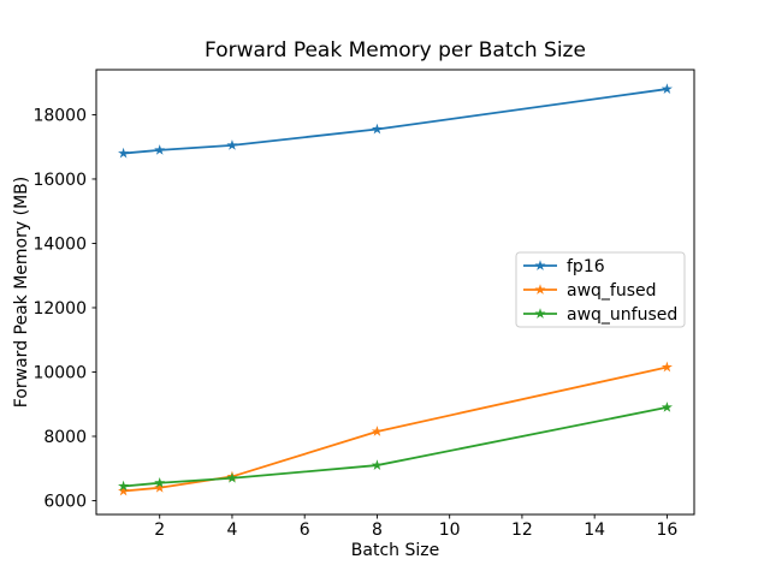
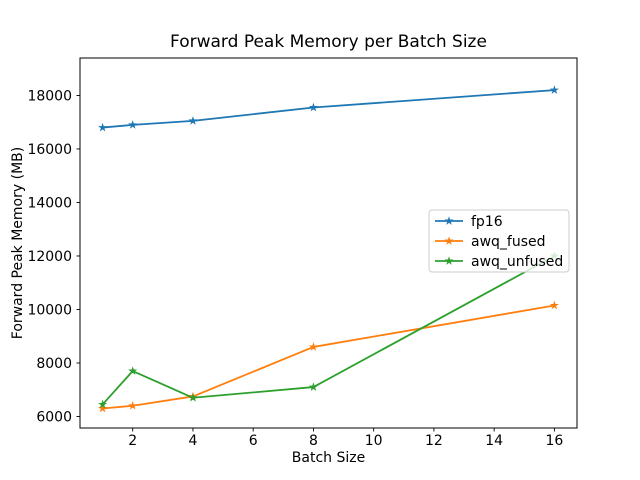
awq_unfused/2: 6600 -> 7700
awq_fused/8: 8200 -> 8600
fp16/16: 18800 -> 18200
awq_unfused/16: 8900 -> 12000
